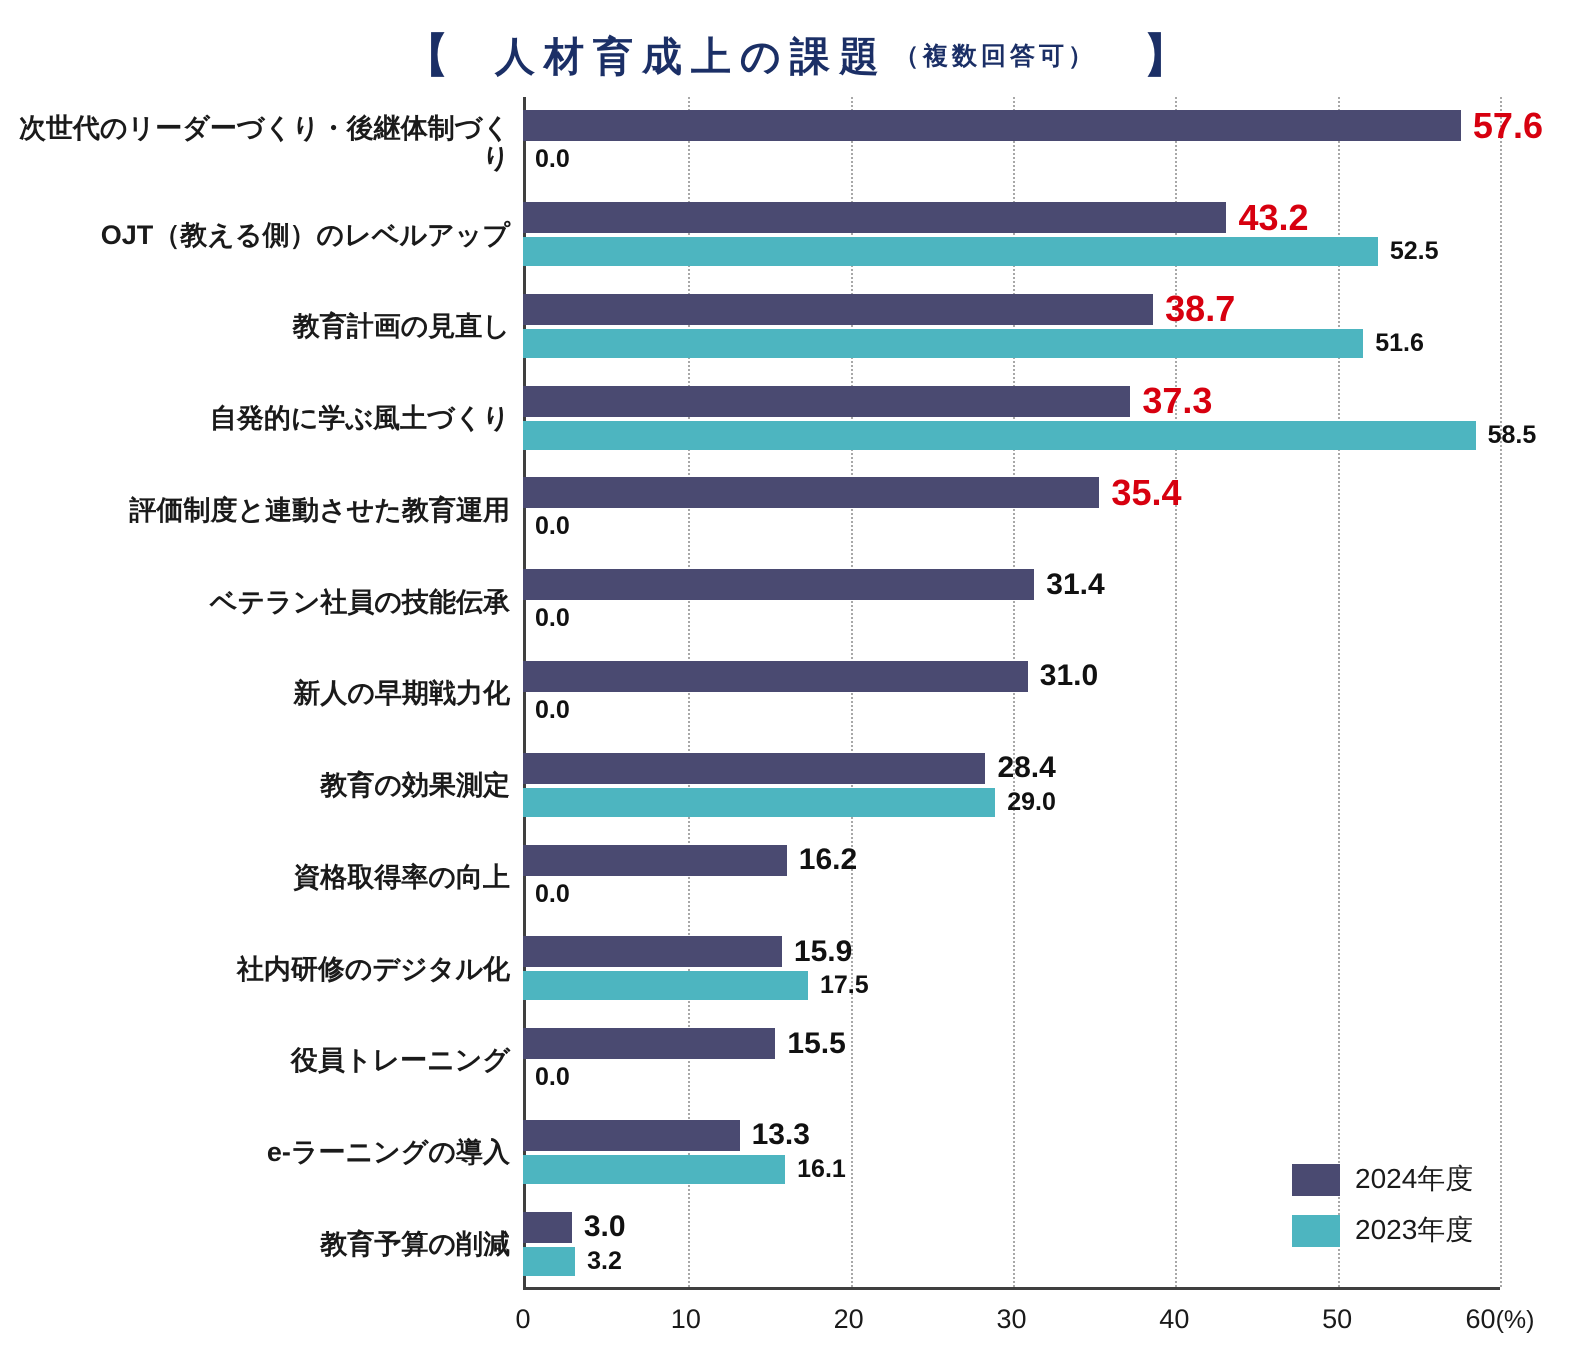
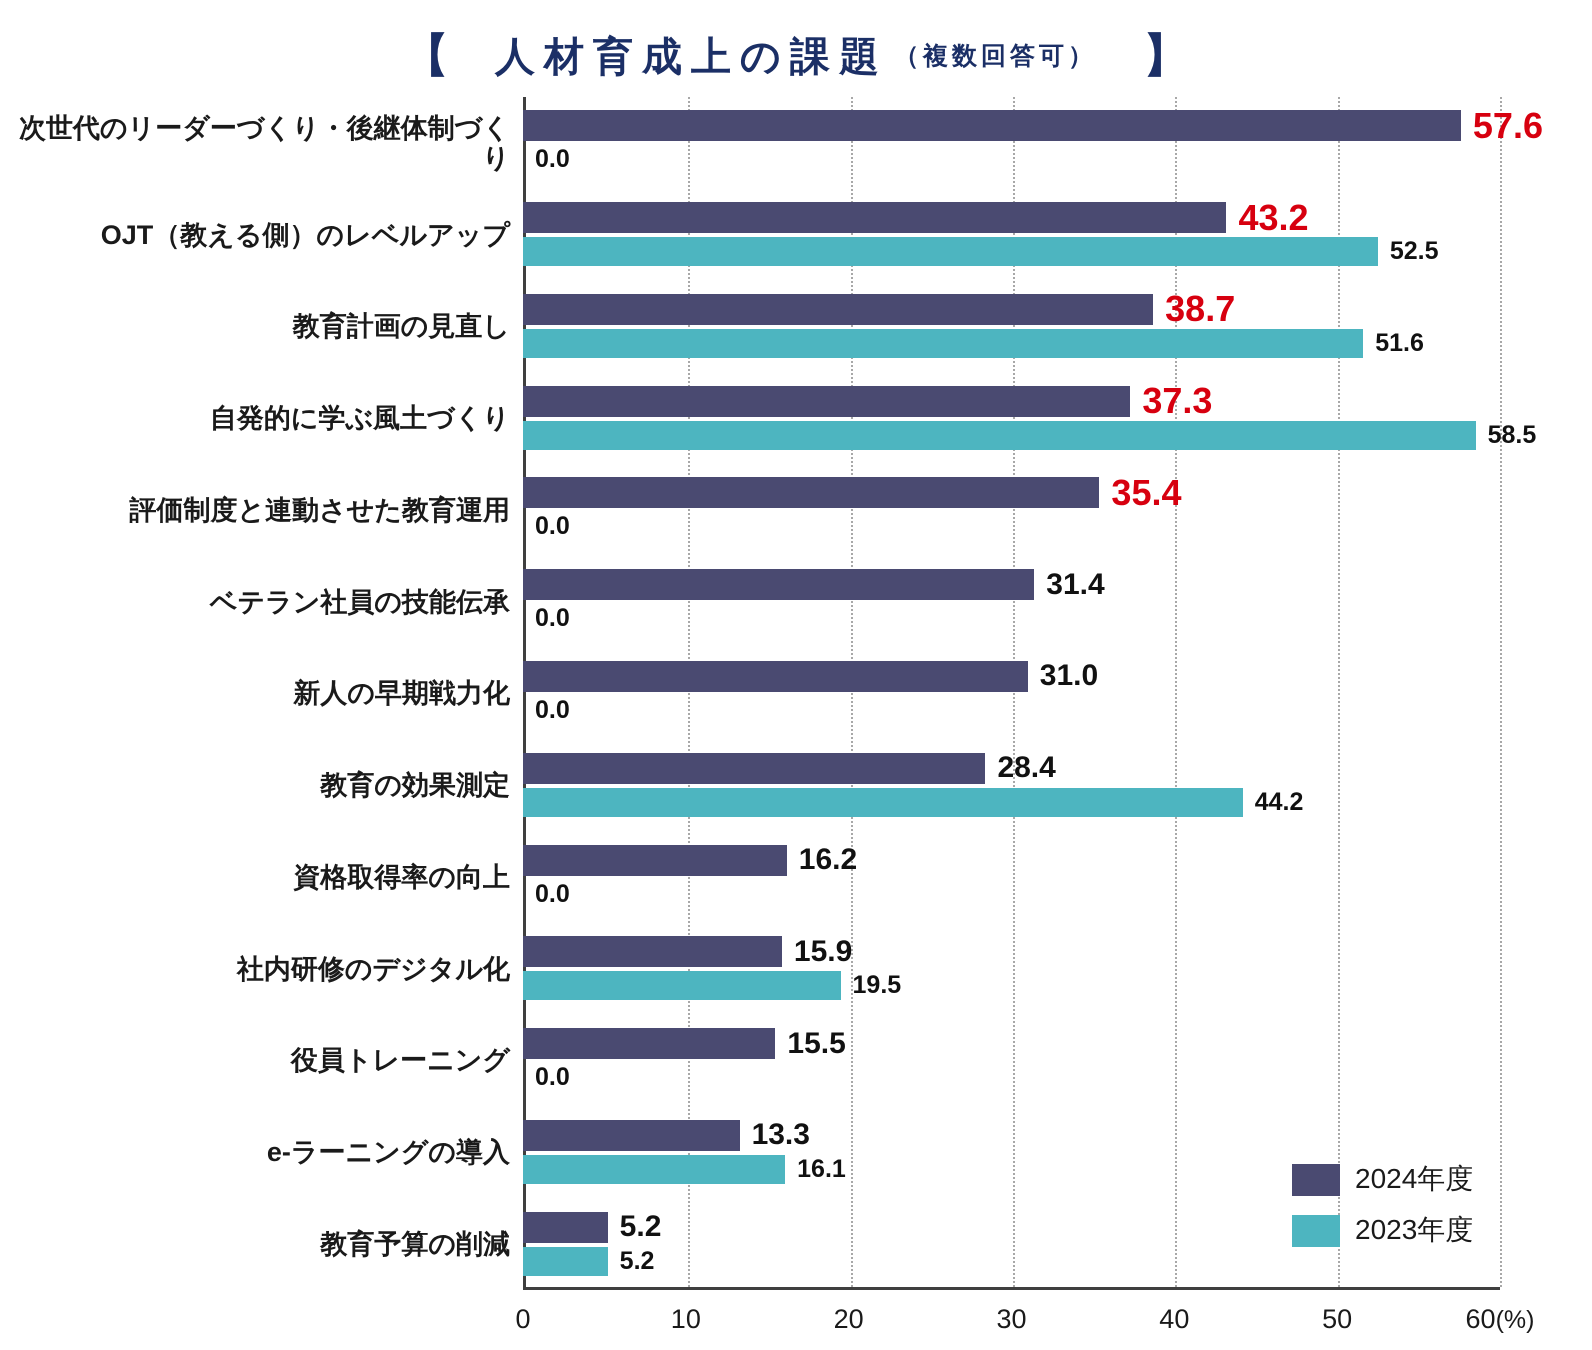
2023年度/教育の効果測定: 29.0 -> 44.2
2023年度/社内研修のデジタル化: 17.5 -> 19.5
2024年度/教育予算の削減: 3.0 -> 5.2
2023年度/教育予算の削減: 3.2 -> 5.2
